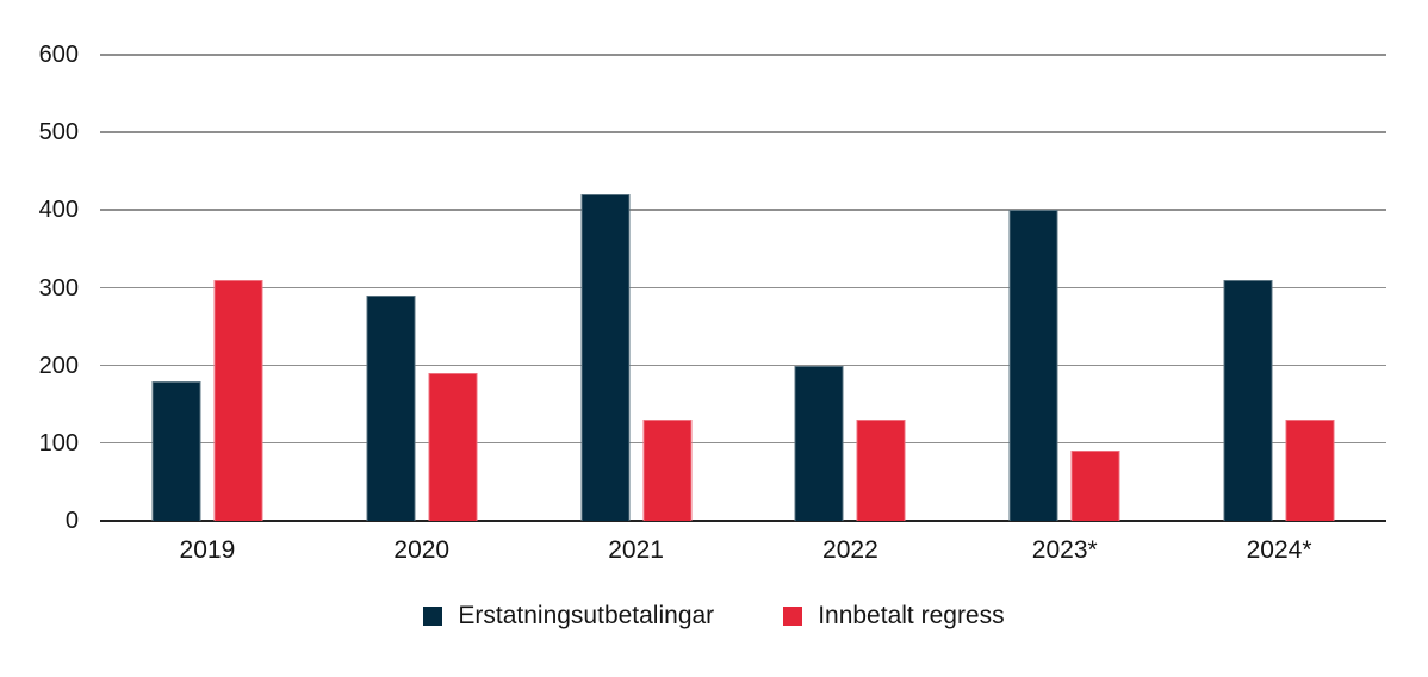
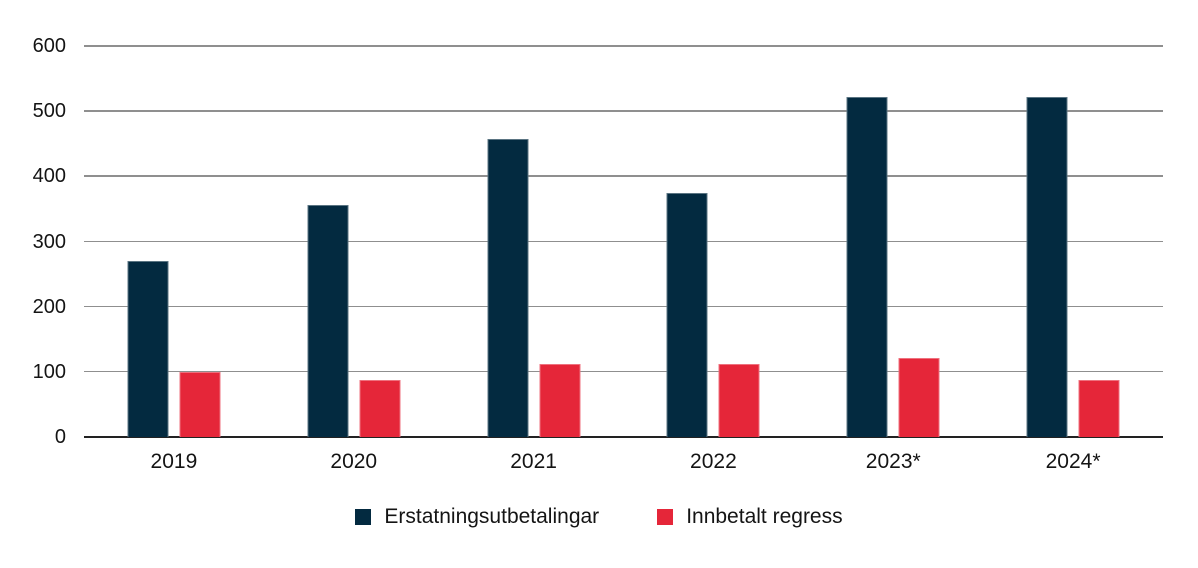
Erstatningsutbetalingar/2019: 180 -> 270
Innbetalt regress/2019: 310 -> 100
Erstatningsutbetalingar/2020: 290 -> 360
Innbetalt regress/2020: 190 -> 90
Erstatningsutbetalingar/2021: 420 -> 460
Innbetalt regress/2021: 130 -> 110
Erstatningsutbetalingar/2022: 200 -> 380
Innbetalt regress/2022: 130 -> 110
Erstatningsutbetalingar/2023*: 400 -> 520
Innbetalt regress/2023*: 90 -> 120
Erstatningsutbetalingar/2024*: 310 -> 520
Innbetalt regress/2024*: 130 -> 90
